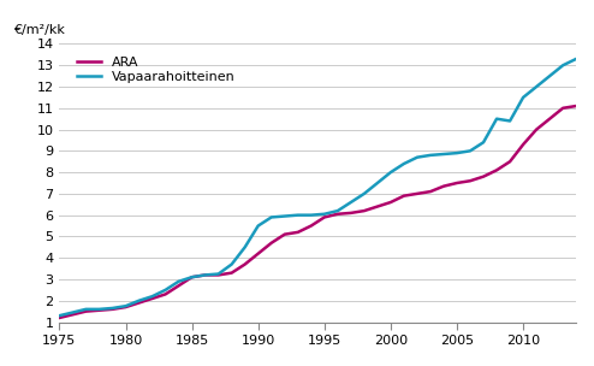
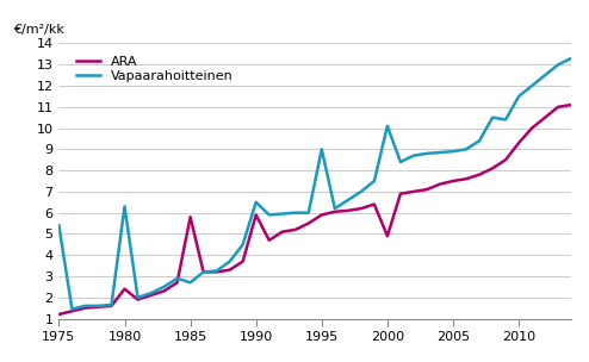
Vapaarahoitteinen/1975: 1.3 -> 5.4
ARA/1980: 1.7 -> 2.4
Vapaarahoitteinen/1980: 1.8 -> 6.3
ARA/1985: 3.1 -> 5.8
Vapaarahoitteinen/1985: 3.1 -> 2.7
ARA/1990: 4.2 -> 5.9
Vapaarahoitteinen/1990: 5.5 -> 6.5
Vapaarahoitteinen/1995: 6.0 -> 9.0
ARA/2000: 6.6 -> 4.9
Vapaarahoitteinen/2000: 8.0 -> 10.1
